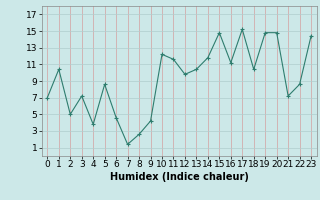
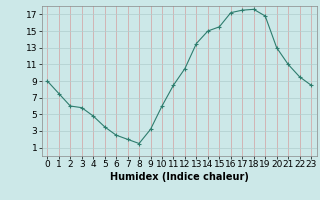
0: 7.0 -> 9.0
1: 10.4 -> 7.5
2: 5.0 -> 6.0
3: 7.2 -> 5.8
4: 3.8 -> 4.8
5: 8.6 -> 3.5
6: 4.6 -> 2.5
7: 1.4 -> 2.0
8: 2.6 -> 1.5
9: 4.2 -> 3.2
10: 12.2 -> 6.0
11: 11.6 -> 8.5
12: 9.8 -> 10.5
13: 10.4 -> 13.5
14: 11.8 -> 15.0
15: 14.8 -> 15.5
16: 11.2 -> 17.2
17: 15.2 -> 17.5
18: 10.4 -> 17.6
19: 14.8 -> 16.8
20: 14.8 -> 13.0
21: 7.2 -> 11.0
22: 8.6 -> 9.5
23: 14.4 -> 8.5
